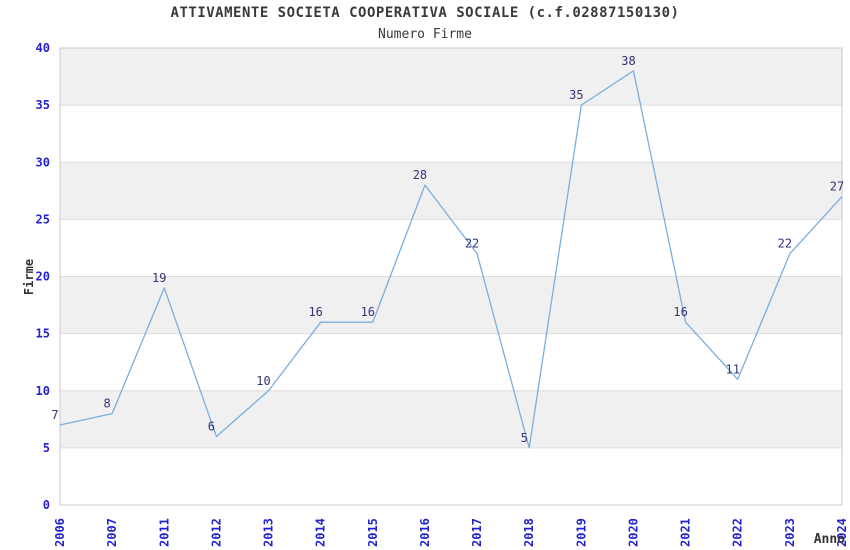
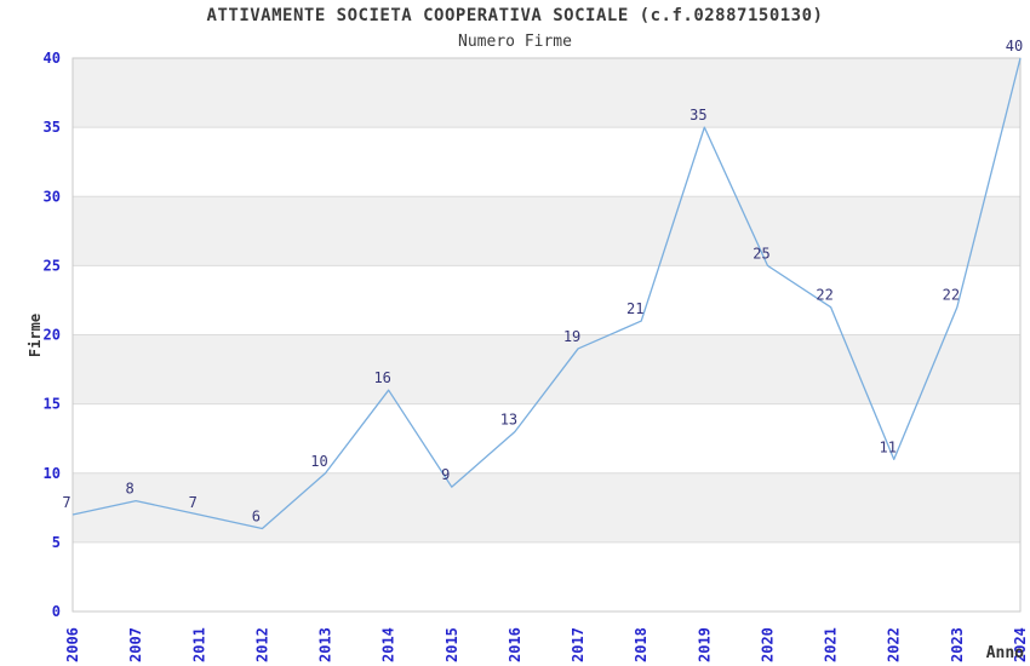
2011: 19 -> 7
2015: 16 -> 9
2016: 28 -> 13
2017: 22 -> 19
2018: 5 -> 21
2020: 38 -> 25
2021: 16 -> 22
2024: 27 -> 40
